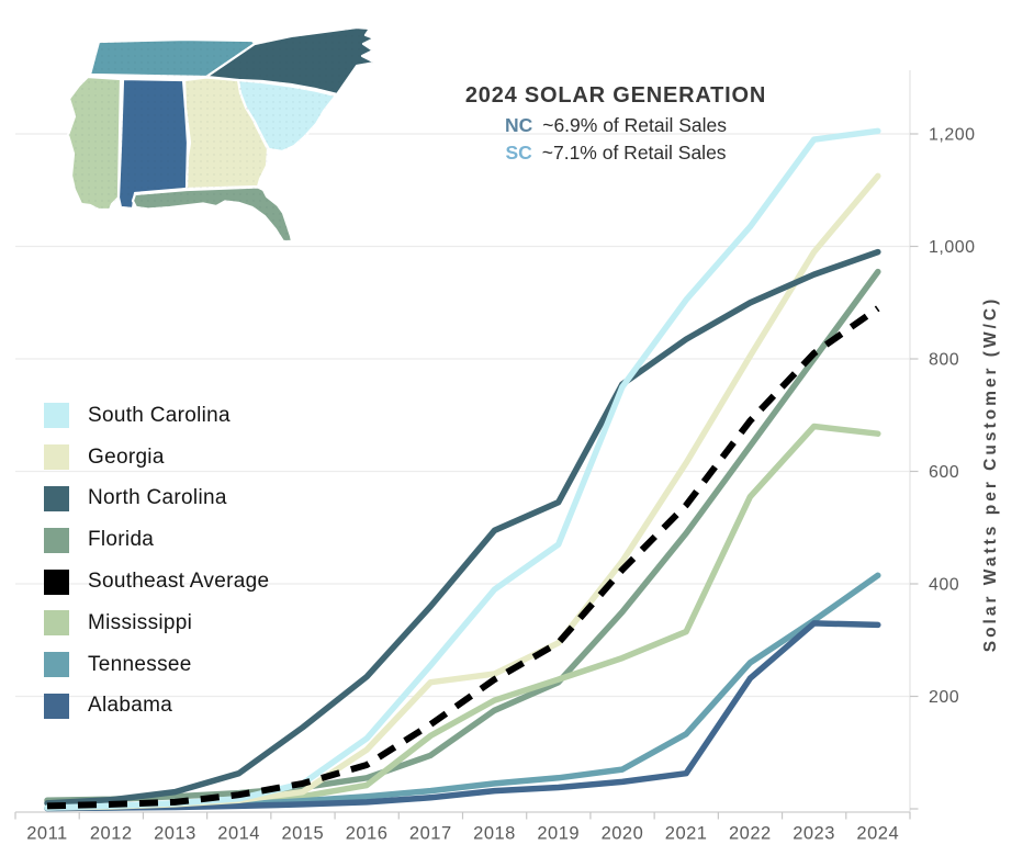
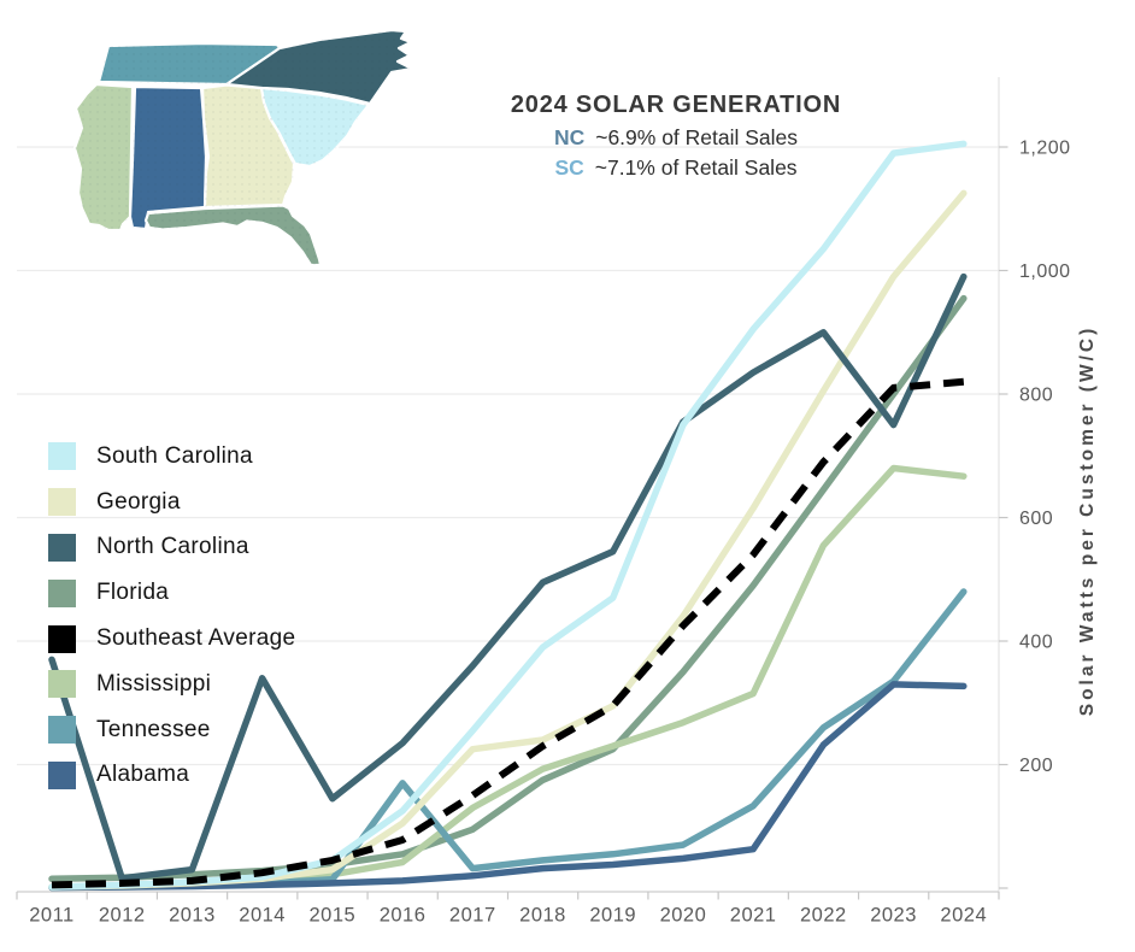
North Carolina/2011: 10 -> 370
North Carolina/2014: 60 -> 340
Tennessee/2016: 20 -> 170
North Carolina/2023: 950 -> 750
Southeast Average/2024: 890 -> 820
Tennessee/2024: 420 -> 480
